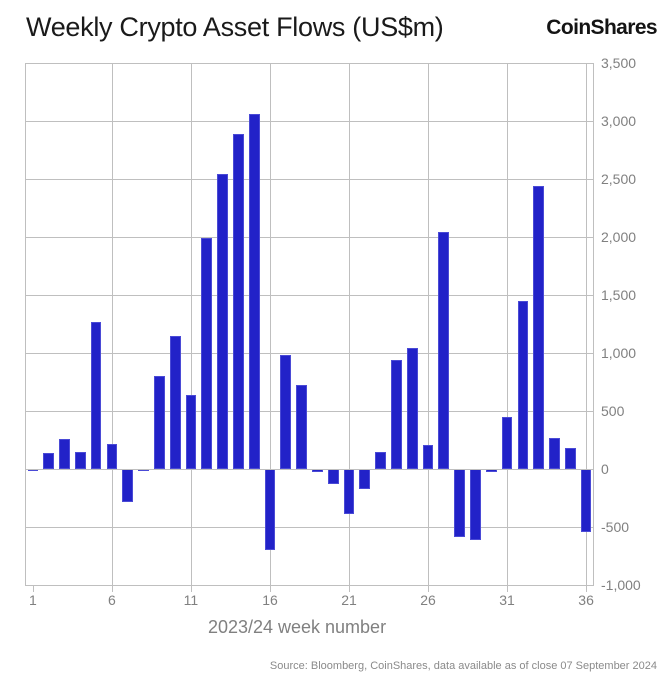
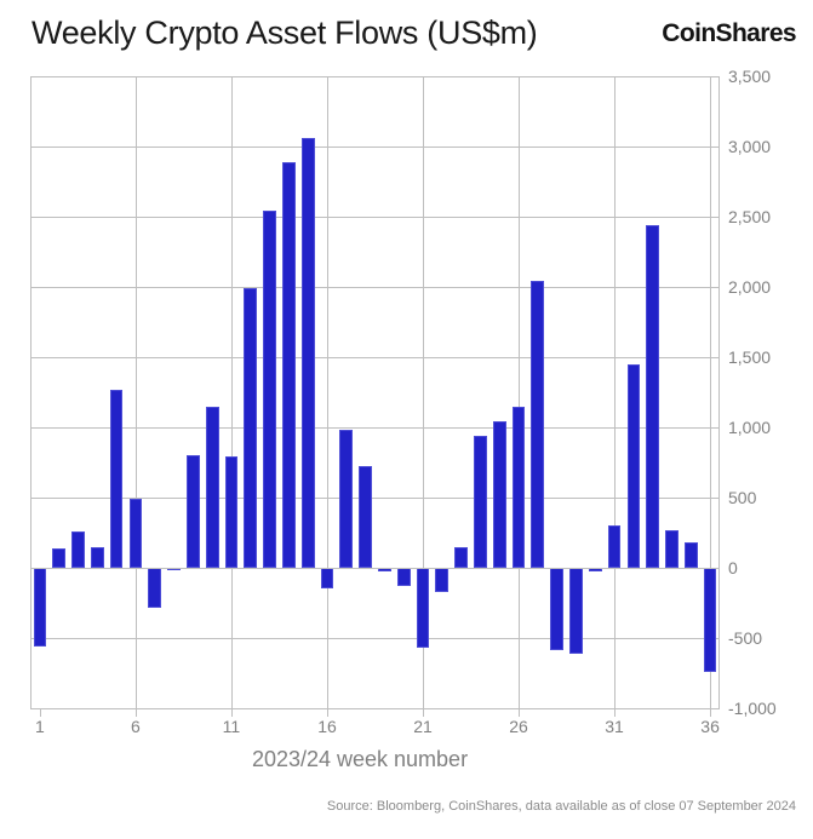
1: -20 -> -560
6: 220 -> 490
11: 640 -> 790
16: -700 -> -150
21: -380 -> -570
26: 200 -> 1150
31: 450 -> 300
36: -540 -> -740
